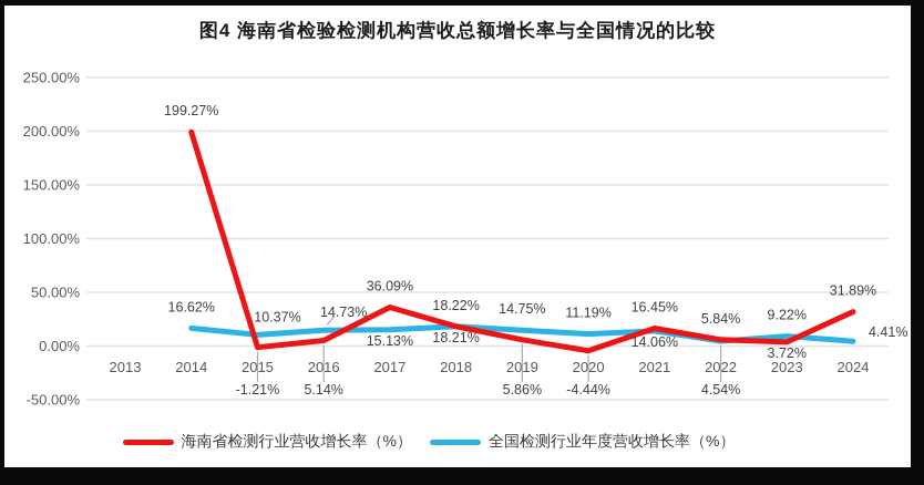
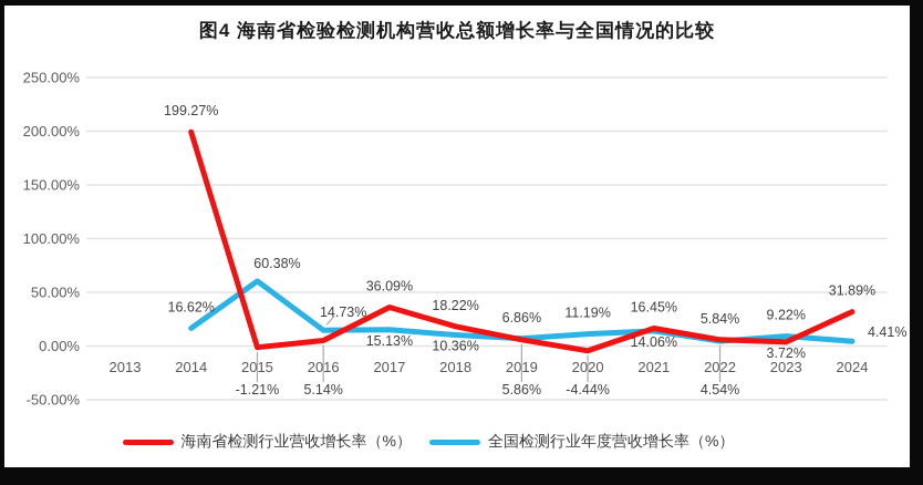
全国检测行业年度营收增长率（%）/2015: 10.37% -> 60.38%
全国检测行业年度营收增长率（%）/2018: 18.21% -> 10.36%
全国检测行业年度营收增长率（%）/2019: 14.75% -> 6.86%
